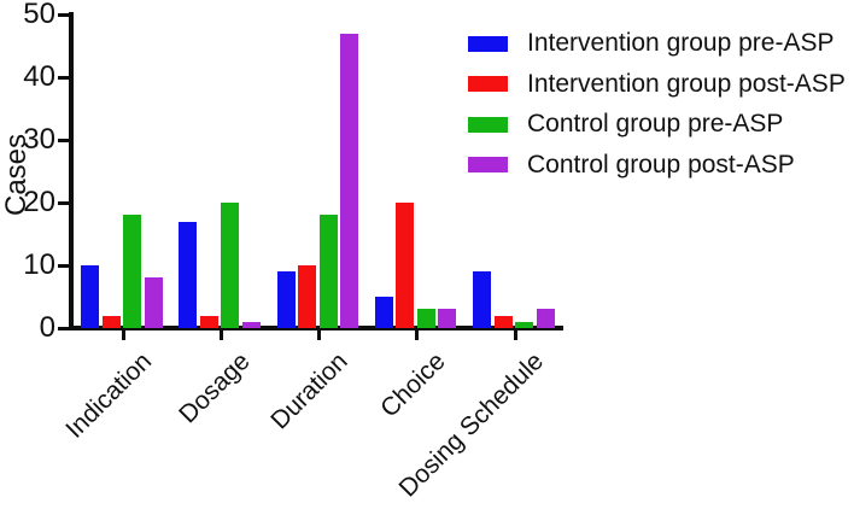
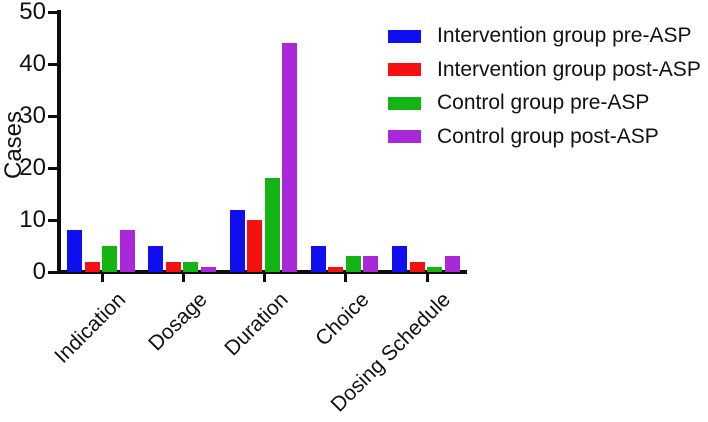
Intervention group pre-ASP/Indication: 10 -> 8
Control group pre-ASP/Indication: 18 -> 5
Intervention group pre-ASP/Dosage: 17 -> 5
Control group pre-ASP/Dosage: 20 -> 2
Intervention group pre-ASP/Duration: 9 -> 12
Control group post-ASP/Duration: 47 -> 44
Intervention group post-ASP/Choice: 20 -> 1
Intervention group pre-ASP/Dosing Schedule: 9 -> 5
